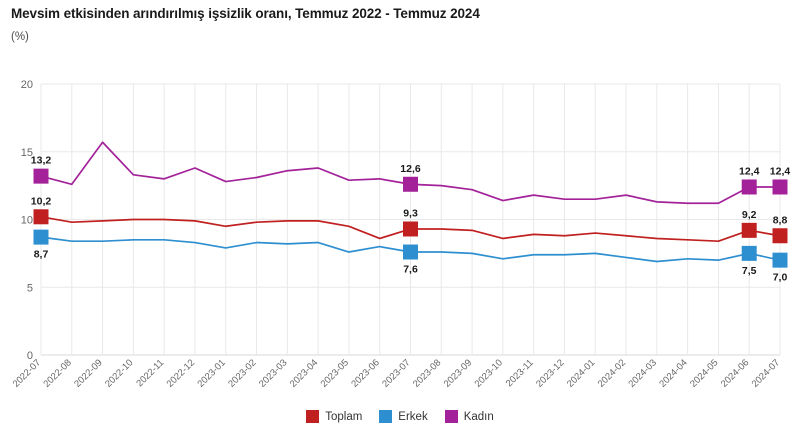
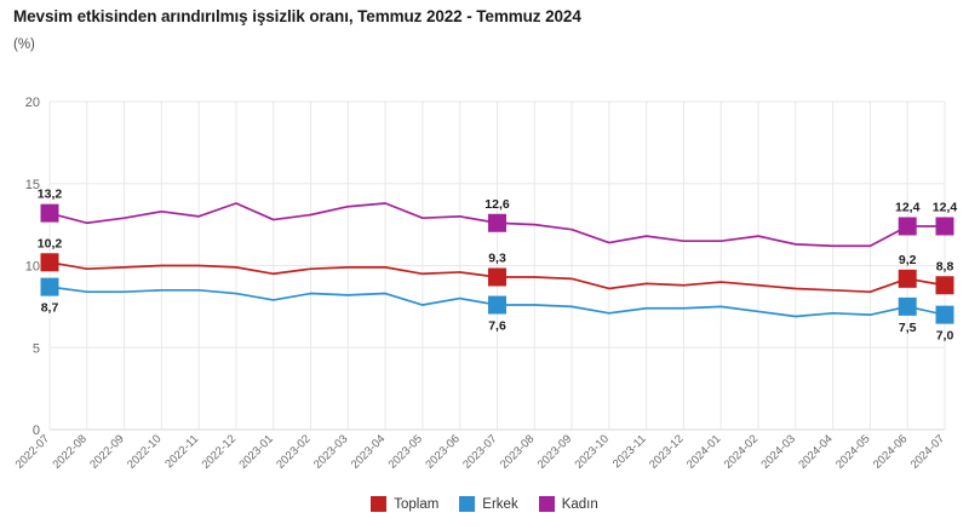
Kadın/2022-09: 15.7 -> 12.9
Toplam/2023-06: 8.6 -> 9.6
